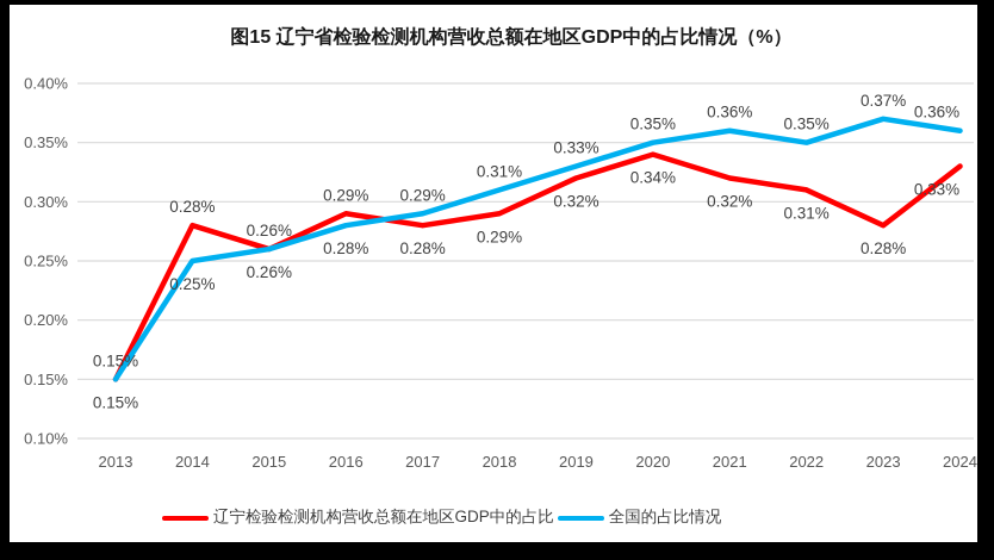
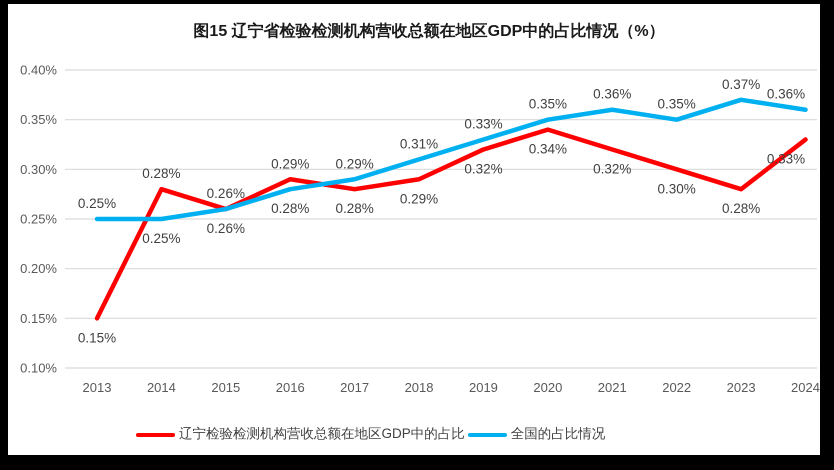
全国的占比情况/2013: 0.15% -> 0.25%
辽宁检验检测机构营收总额在地区GDP中的占比/2022: 0.31% -> 0.30%
